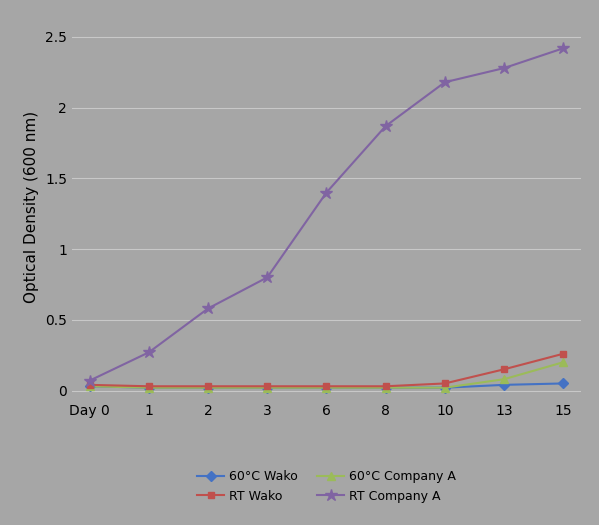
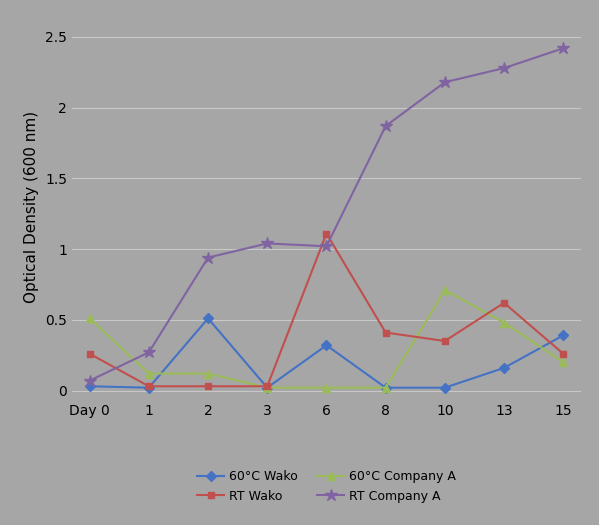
60°C Company A/Day 0: 0.03 -> 0.51
RT Wako/Day 0: 0.04 -> 0.26
60°C Company A/1: 0.02 -> 0.12
60°C Wako/2: 0.02 -> 0.51
60°C Company A/2: 0.02 -> 0.12
RT Company A/2: 0.58 -> 0.94
RT Company A/3: 0.80 -> 1.04
60°C Wako/6: 0.02 -> 0.32
RT Wako/6: 0.03 -> 1.11
RT Company A/6: 1.40 -> 1.02
RT Wako/8: 0.03 -> 0.41
60°C Company A/10: 0.02 -> 0.71
RT Wako/10: 0.05 -> 0.35
60°C Wako/13: 0.04 -> 0.16
60°C Company A/13: 0.08 -> 0.48
RT Wako/13: 0.15 -> 0.62
60°C Wako/15: 0.05 -> 0.39
